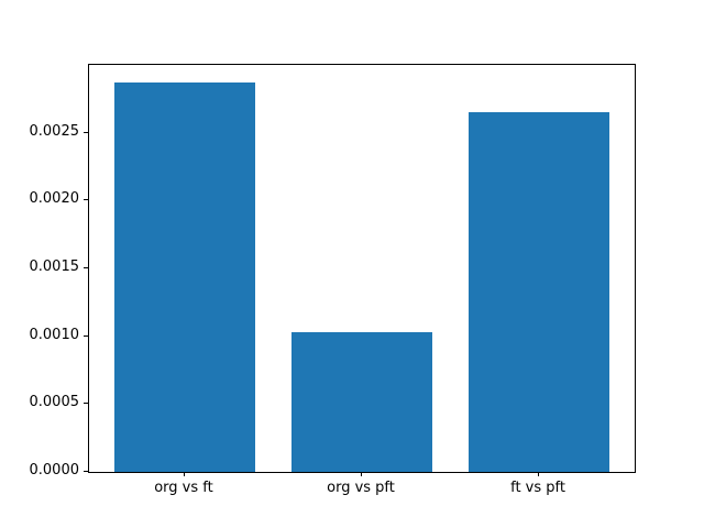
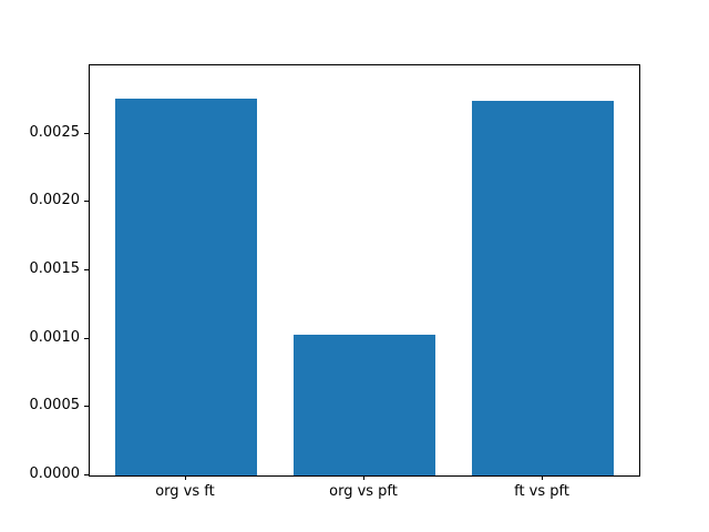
org vs ft: 0.00287 -> 0.00276
ft vs pft: 0.00265 -> 0.00274
